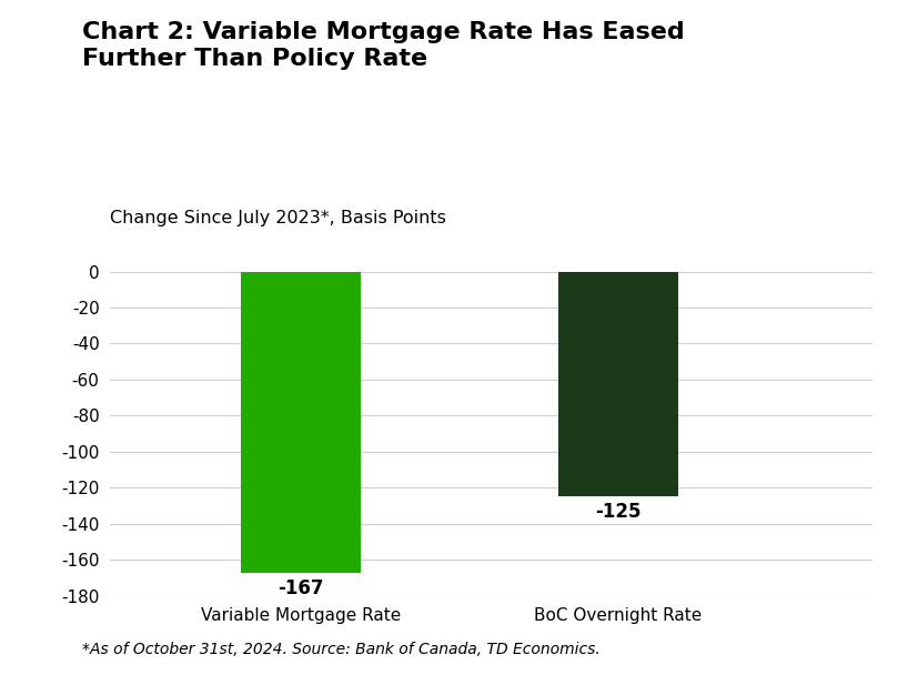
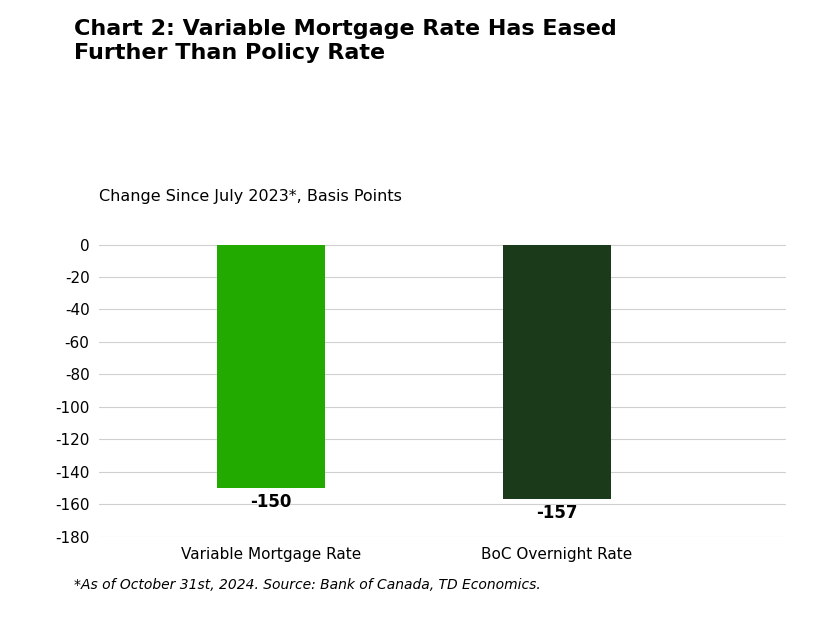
Variable Mortgage Rate: -167 -> -150
BoC Overnight Rate: -125 -> -157
